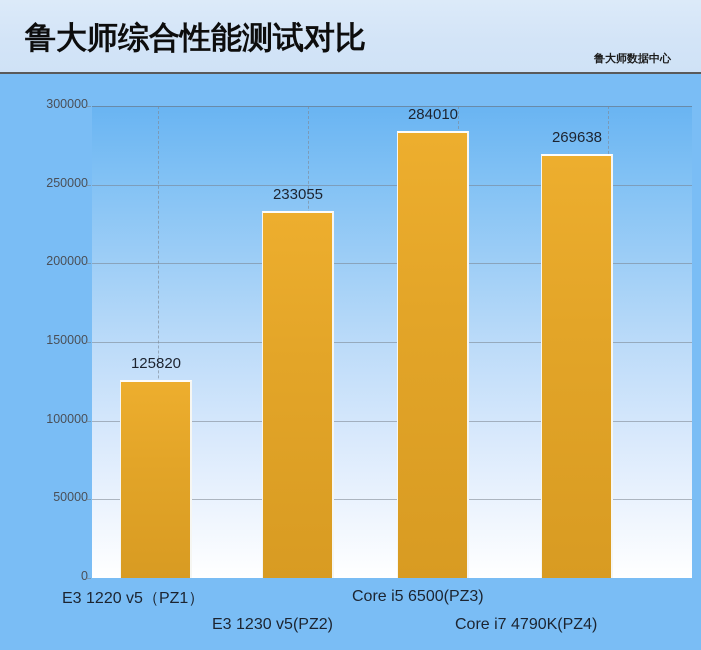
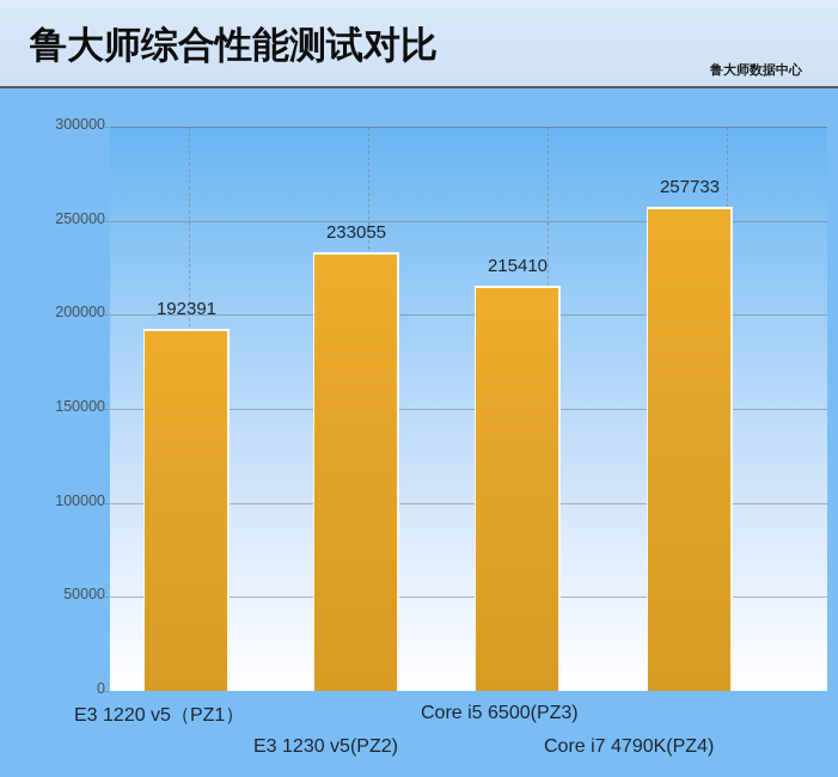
E3 1220 v5（PZ1）: 125820 -> 192391
Core i5 6500(PZ3): 284010 -> 215410
Core i7 4790K(PZ4): 269638 -> 257733
